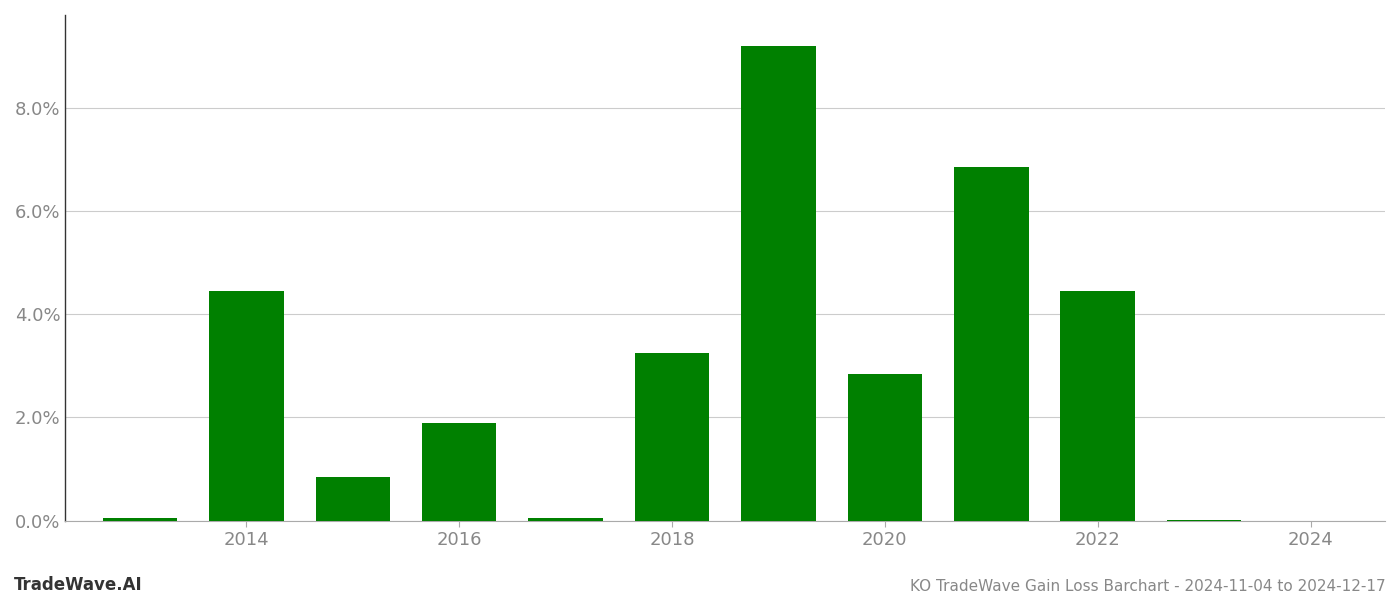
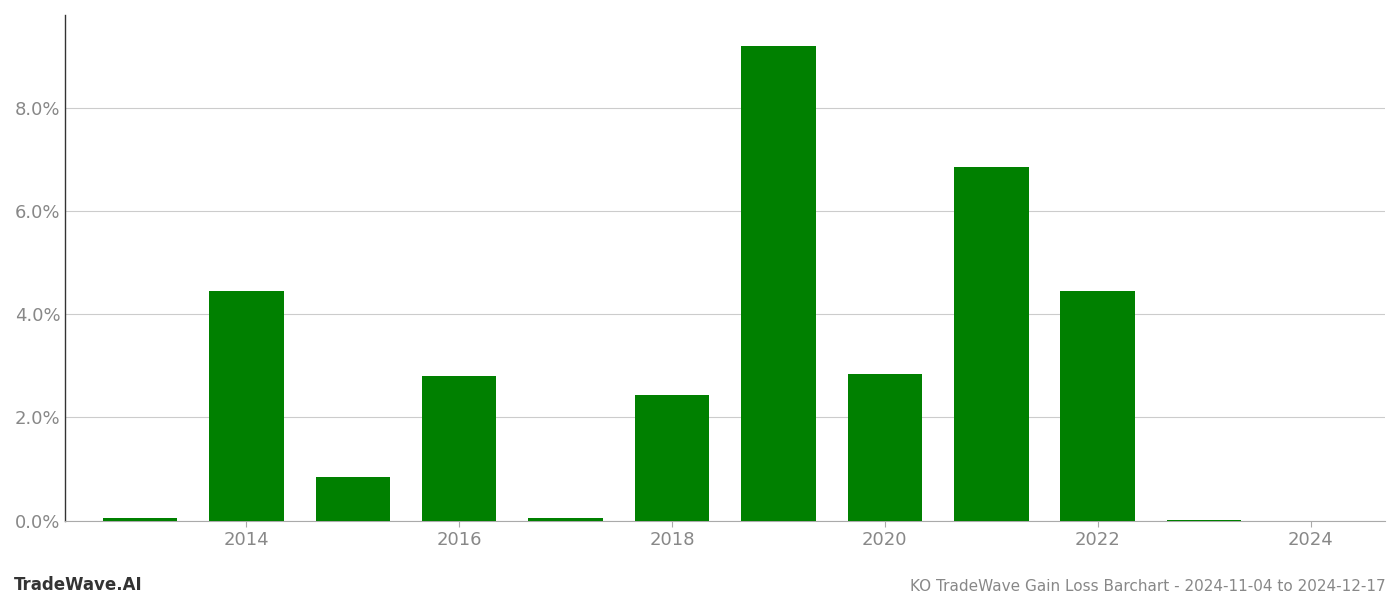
2016: 1.90% -> 2.80%
2018: 3.25% -> 2.44%
